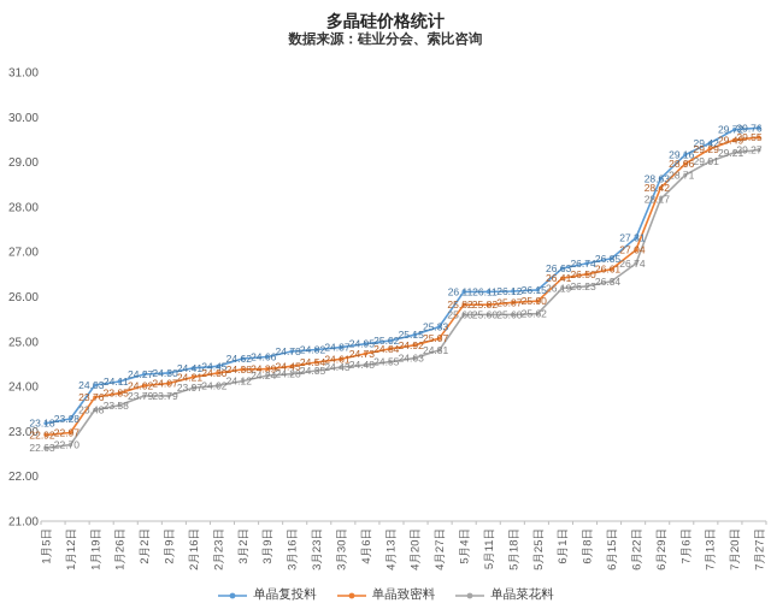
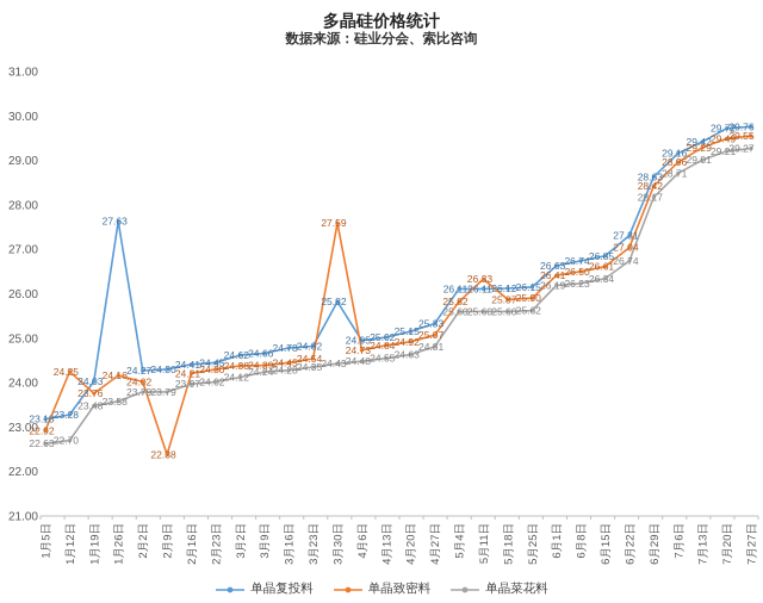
单晶致密料/1月12日: 22.97 -> 24.25
单晶复投料/1月26日: 24.11 -> 27.63
单晶致密料/1月26日: 23.85 -> 24.16
单晶致密料/2月9日: 24.07 -> 22.38
单晶复投料/3月30日: 24.87 -> 25.82
单晶致密料/3月30日: 24.61 -> 27.59
单晶致密料/5月11日: 25.82 -> 26.33
